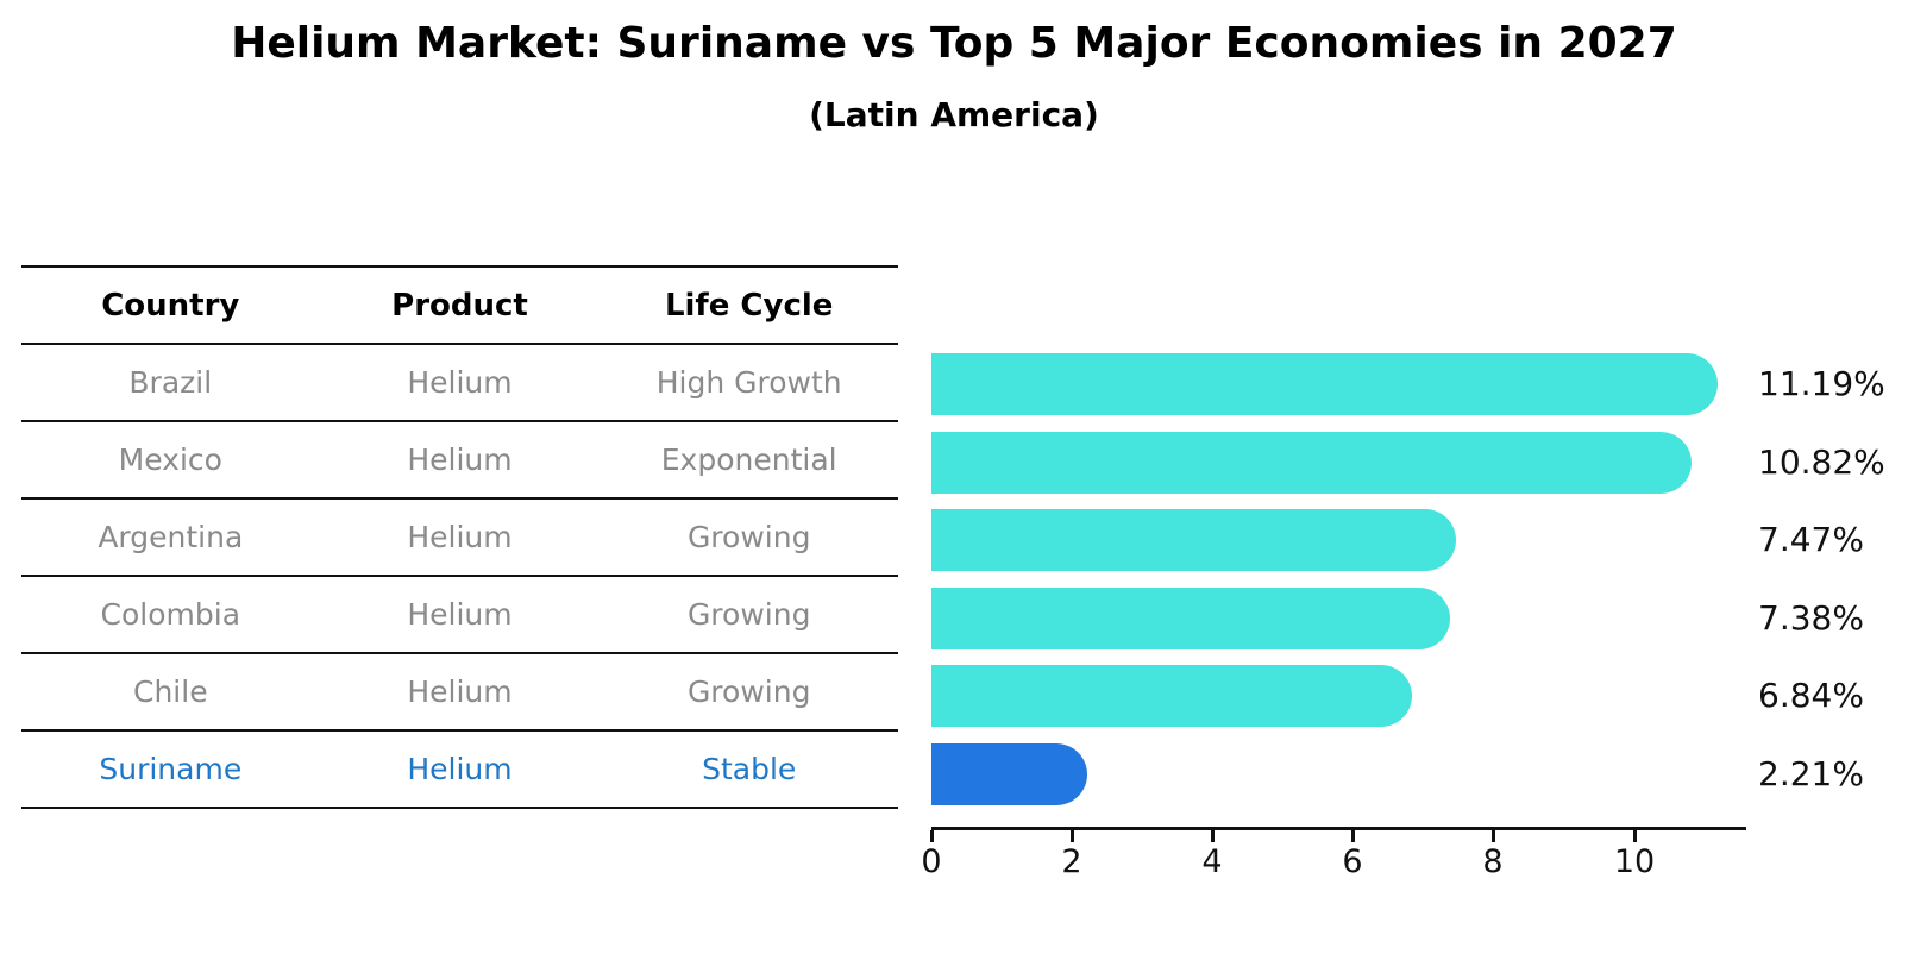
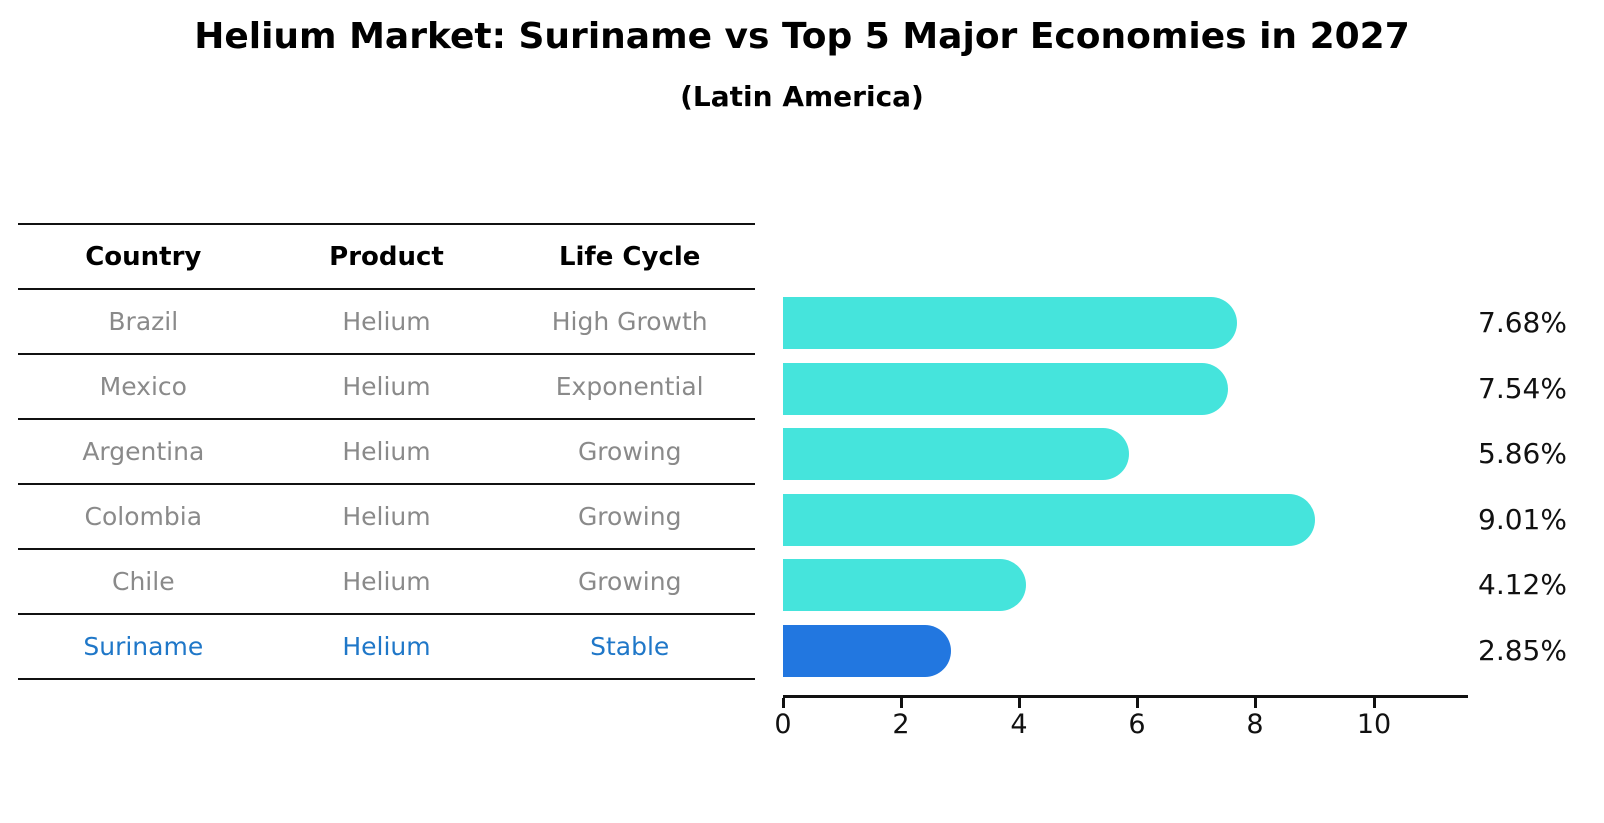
Brazil: 11.19% -> 7.68%
Mexico: 10.82% -> 7.54%
Argentina: 7.47% -> 5.86%
Colombia: 7.38% -> 9.01%
Chile: 6.84% -> 4.12%
Suriname: 2.21% -> 2.85%
